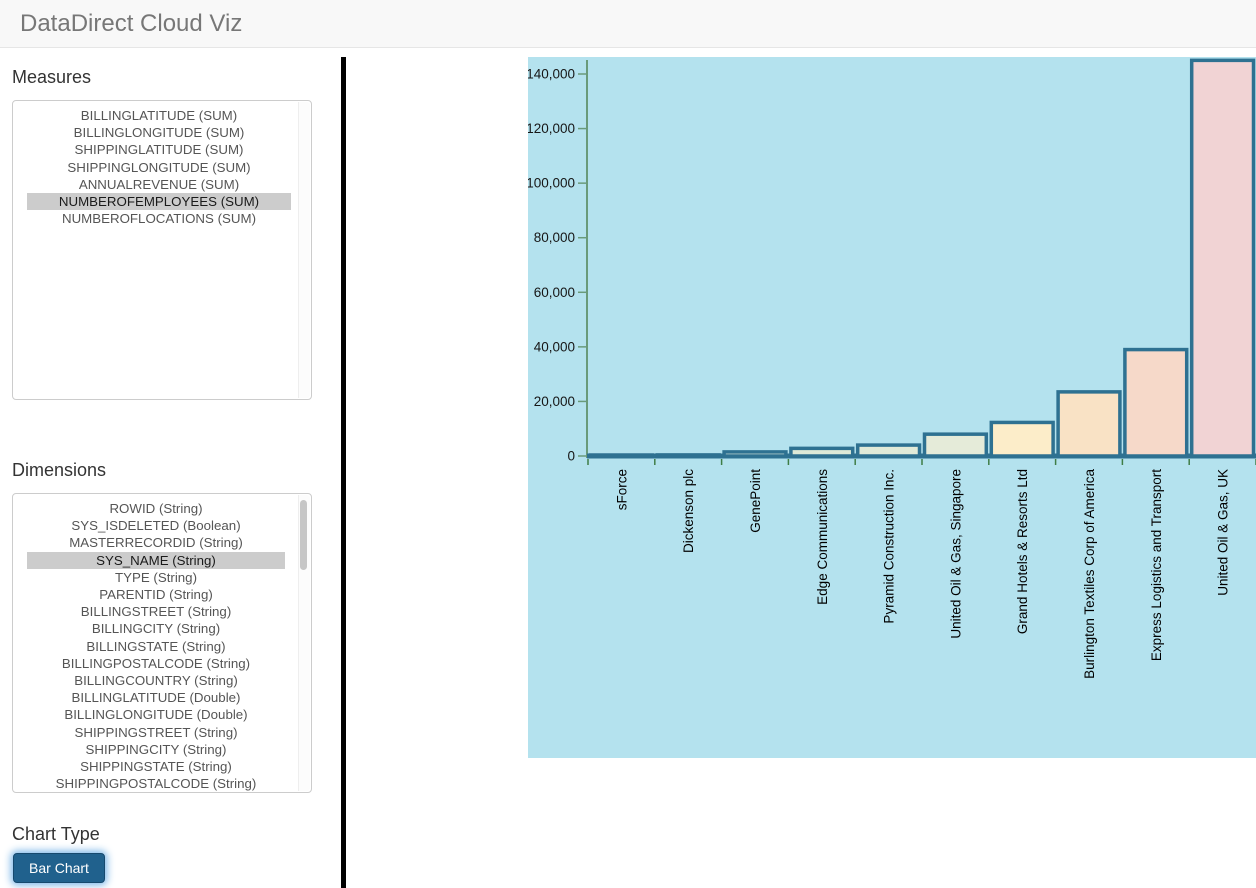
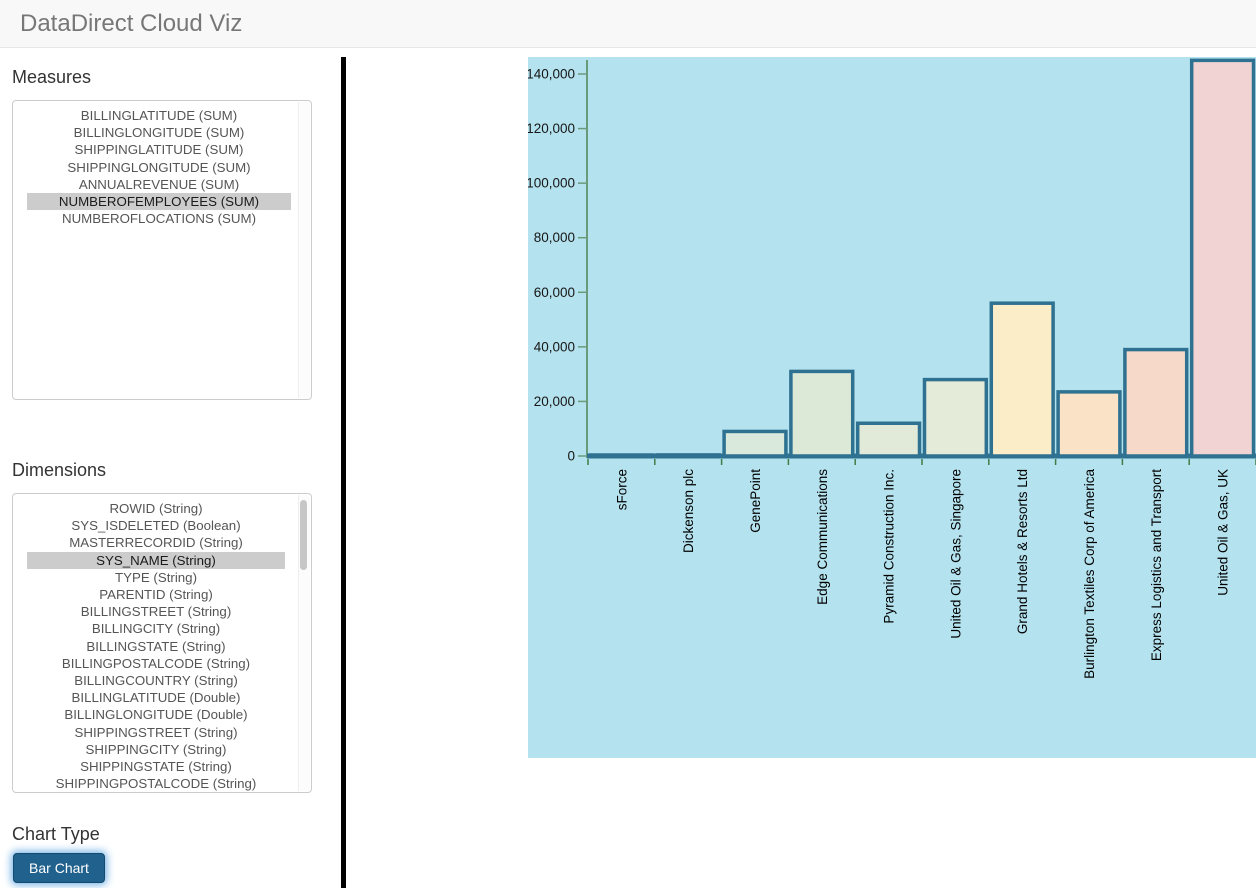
GenePoint: 2000 -> 9000
Edge Communications: 3000 -> 31000
Pyramid Construction Inc.: 4000 -> 12000
United Oil & Gas, Singapore: 8000 -> 28000
Grand Hotels & Resorts Ltd: 12000 -> 56000
